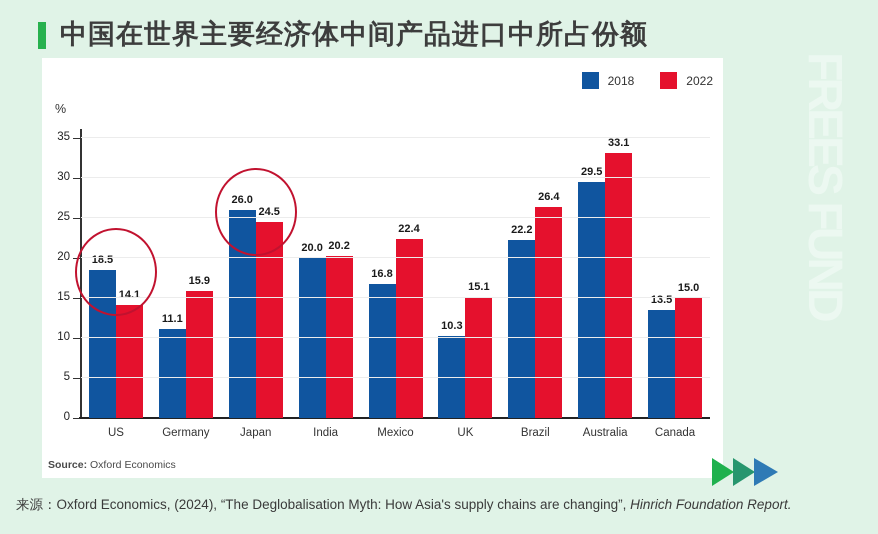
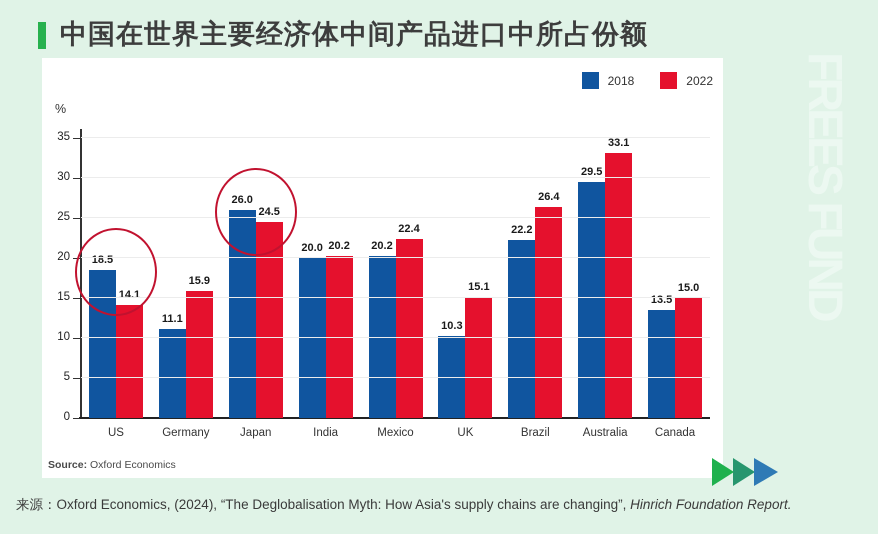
2018/Mexico: 16.8 -> 20.2
